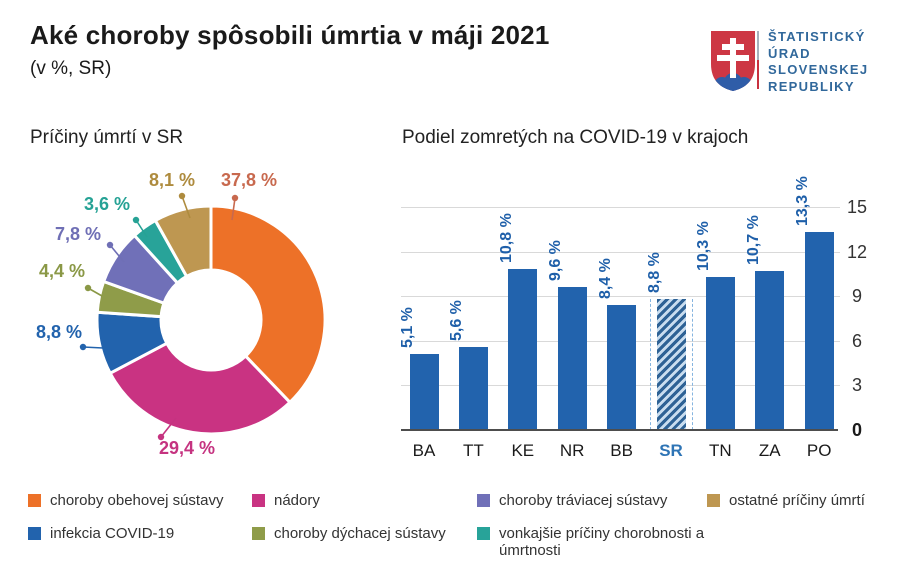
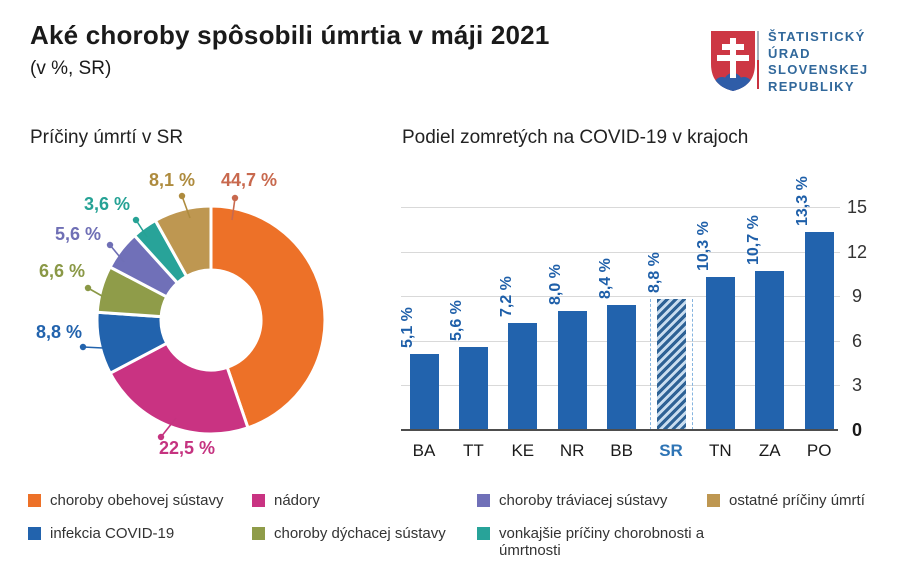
Príčiny úmrtí v SR/choroby obehovej sústavy: 37,8 -> 44,7
Príčiny úmrtí v SR/nádory: 29,4 -> 22,5
Príčiny úmrtí v SR/choroby dýchacej sústavy: 4,4 -> 6,6
Príčiny úmrtí v SR/choroby tráviacej sústavy: 7,8 -> 5,6
Podiel zomretých na COVID-19 v krajoch/KE: 10,8 -> 7,2
Podiel zomretých na COVID-19 v krajoch/NR: 9,6 -> 8,0
